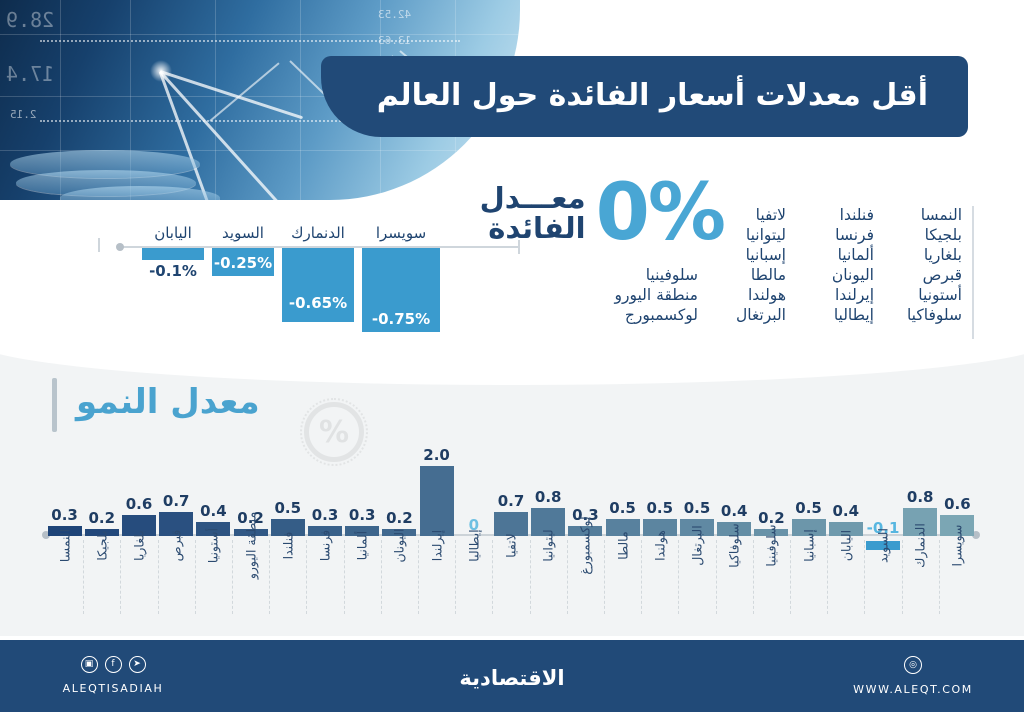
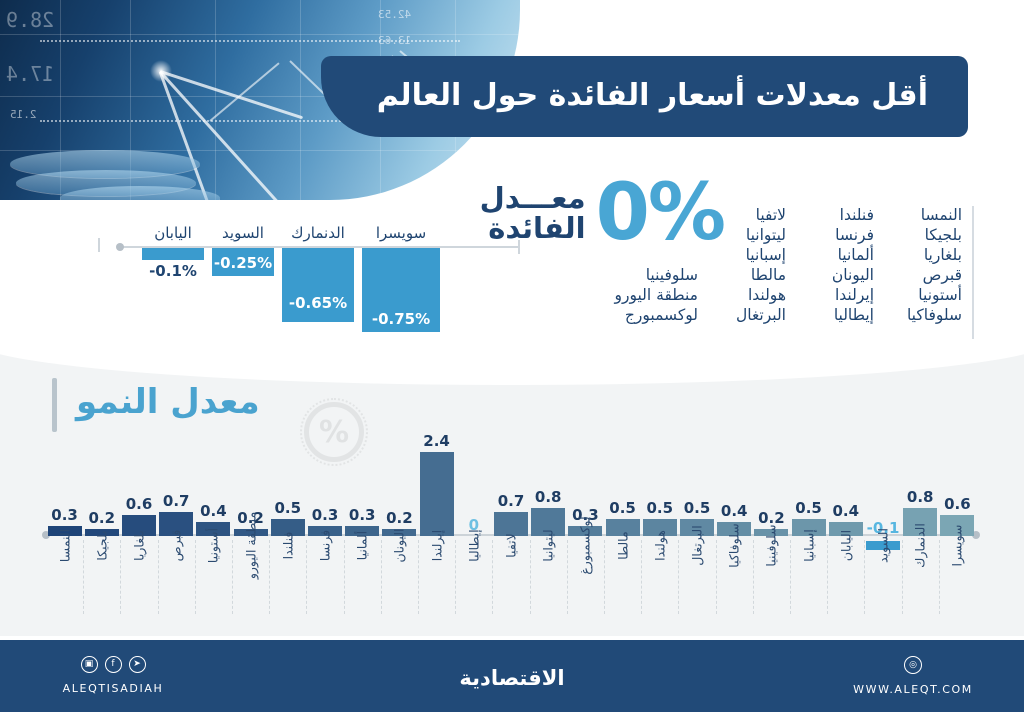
إيرلندا: 2.0 -> 2.4
